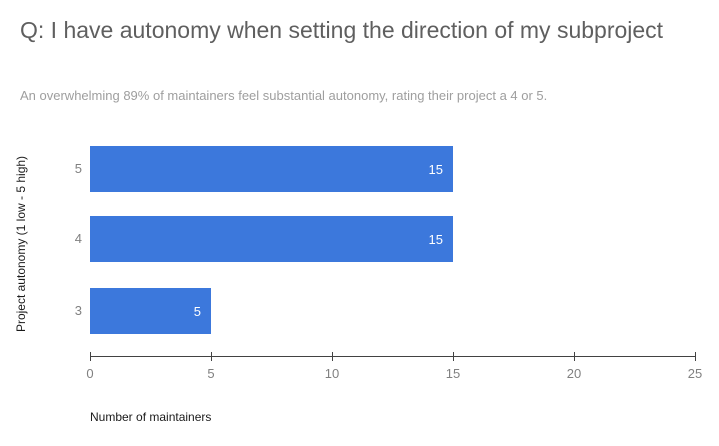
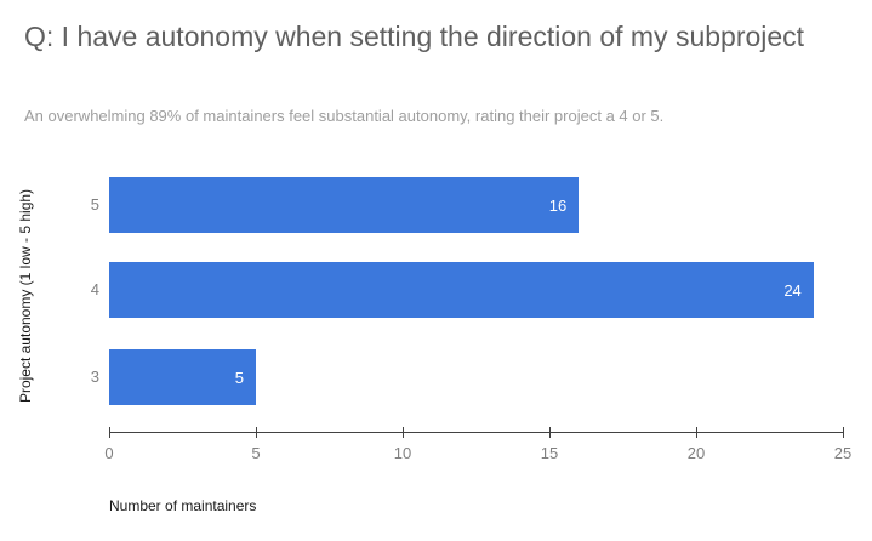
5: 15 -> 16
4: 15 -> 24
